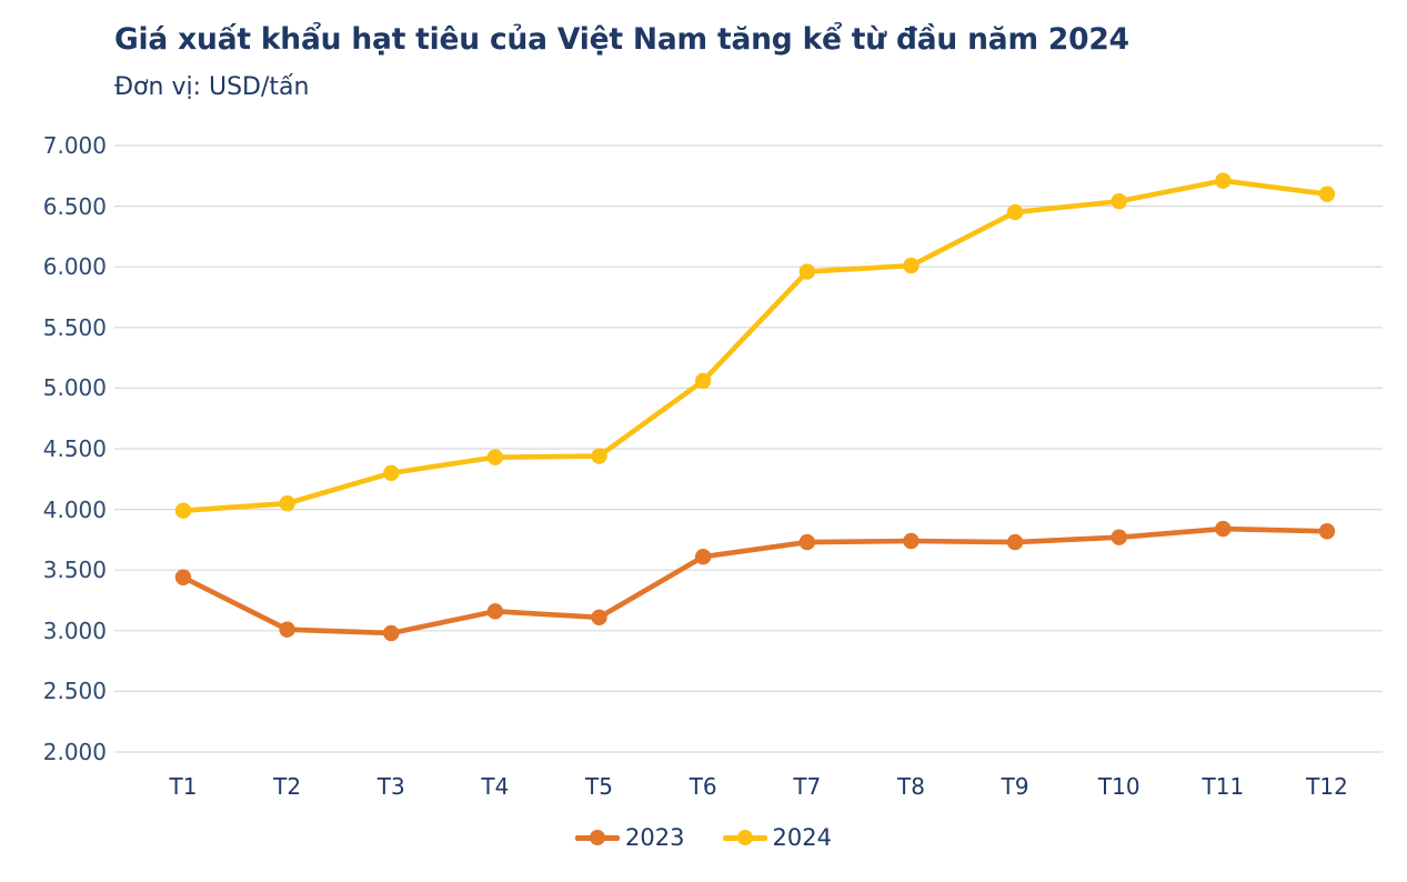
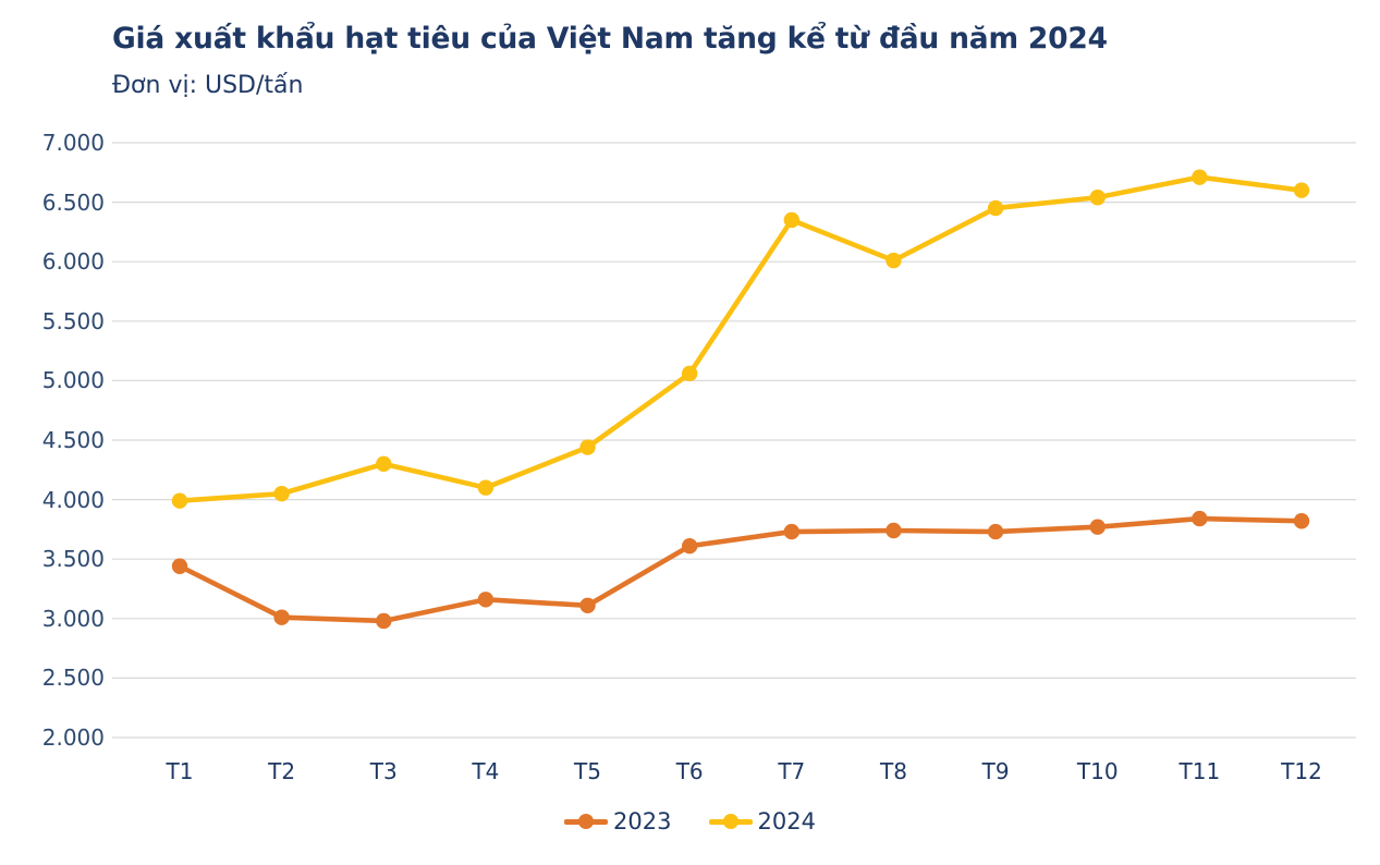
2024/T4: 4430 -> 4100
2024/T7: 5960 -> 6350
